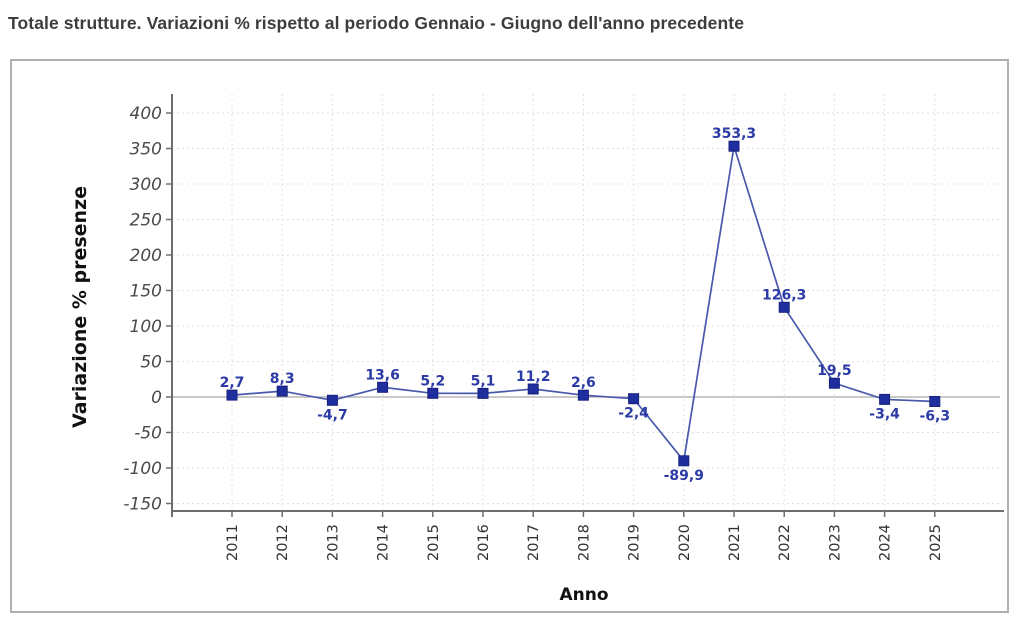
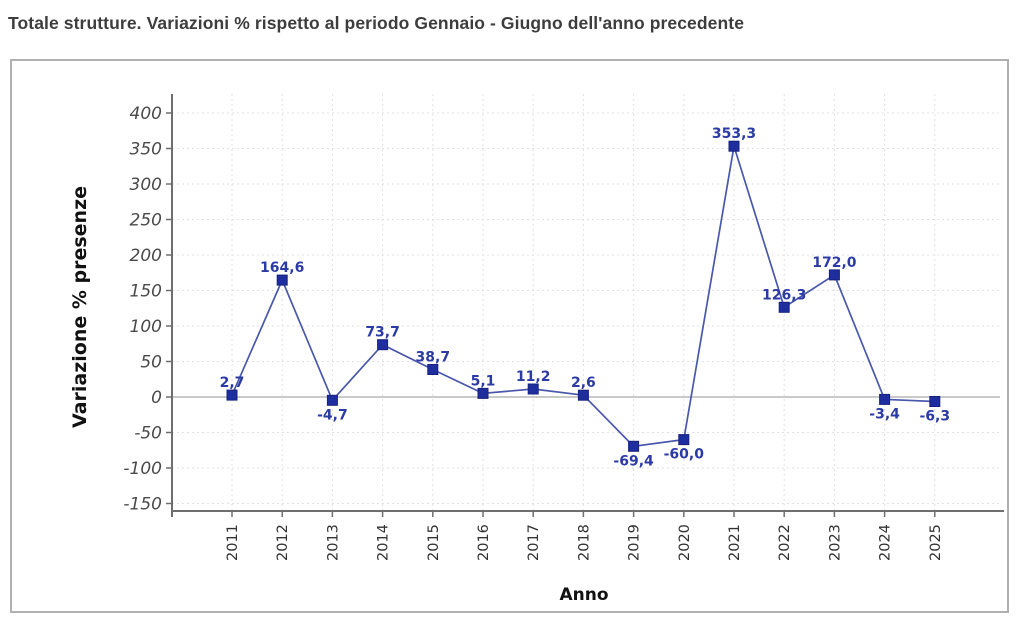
2012: 8,3 -> 164,6
2014: 13,6 -> 73,7
2015: 5,2 -> 38,7
2019: -2,4 -> -69,4
2020: -89,9 -> -60,0
2023: 19,5 -> 172,0
